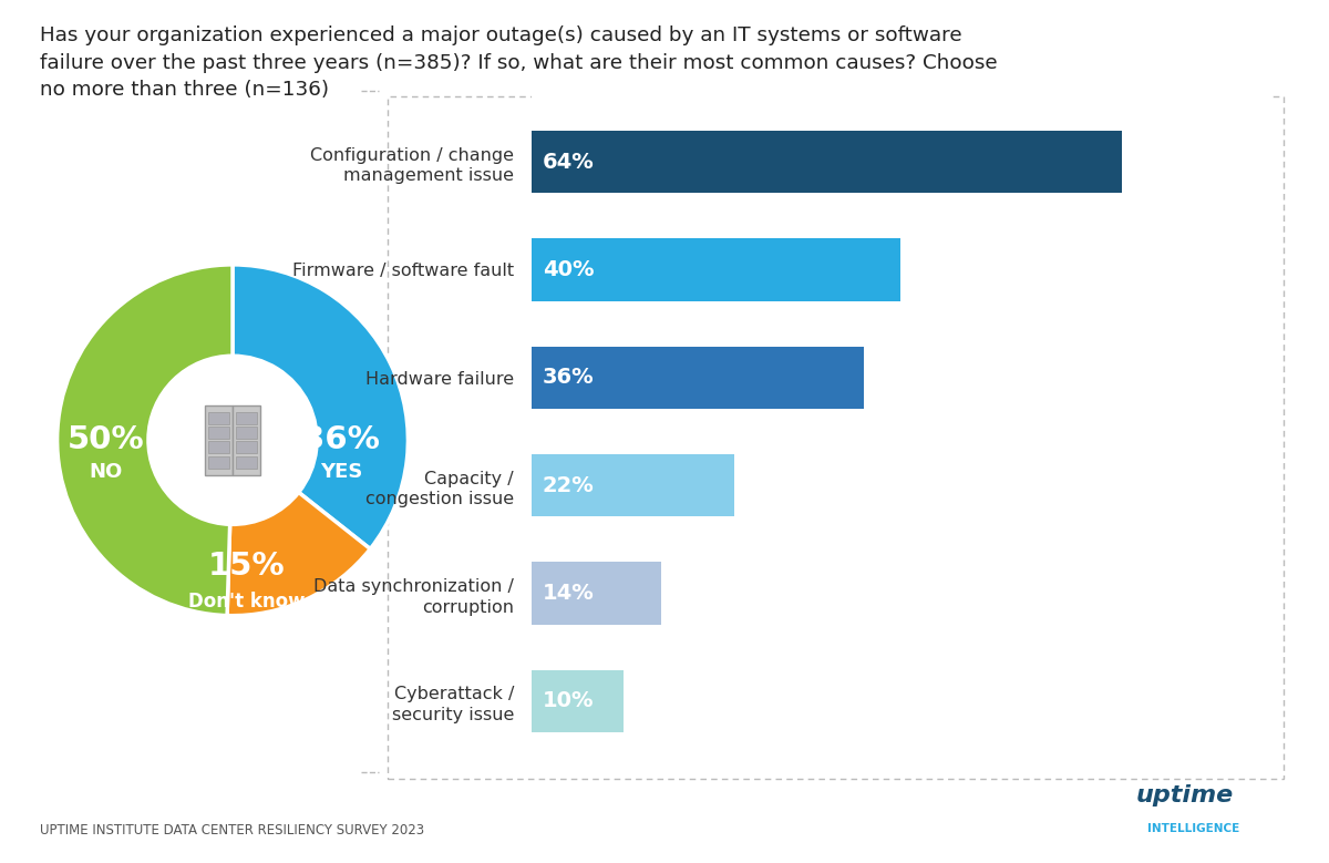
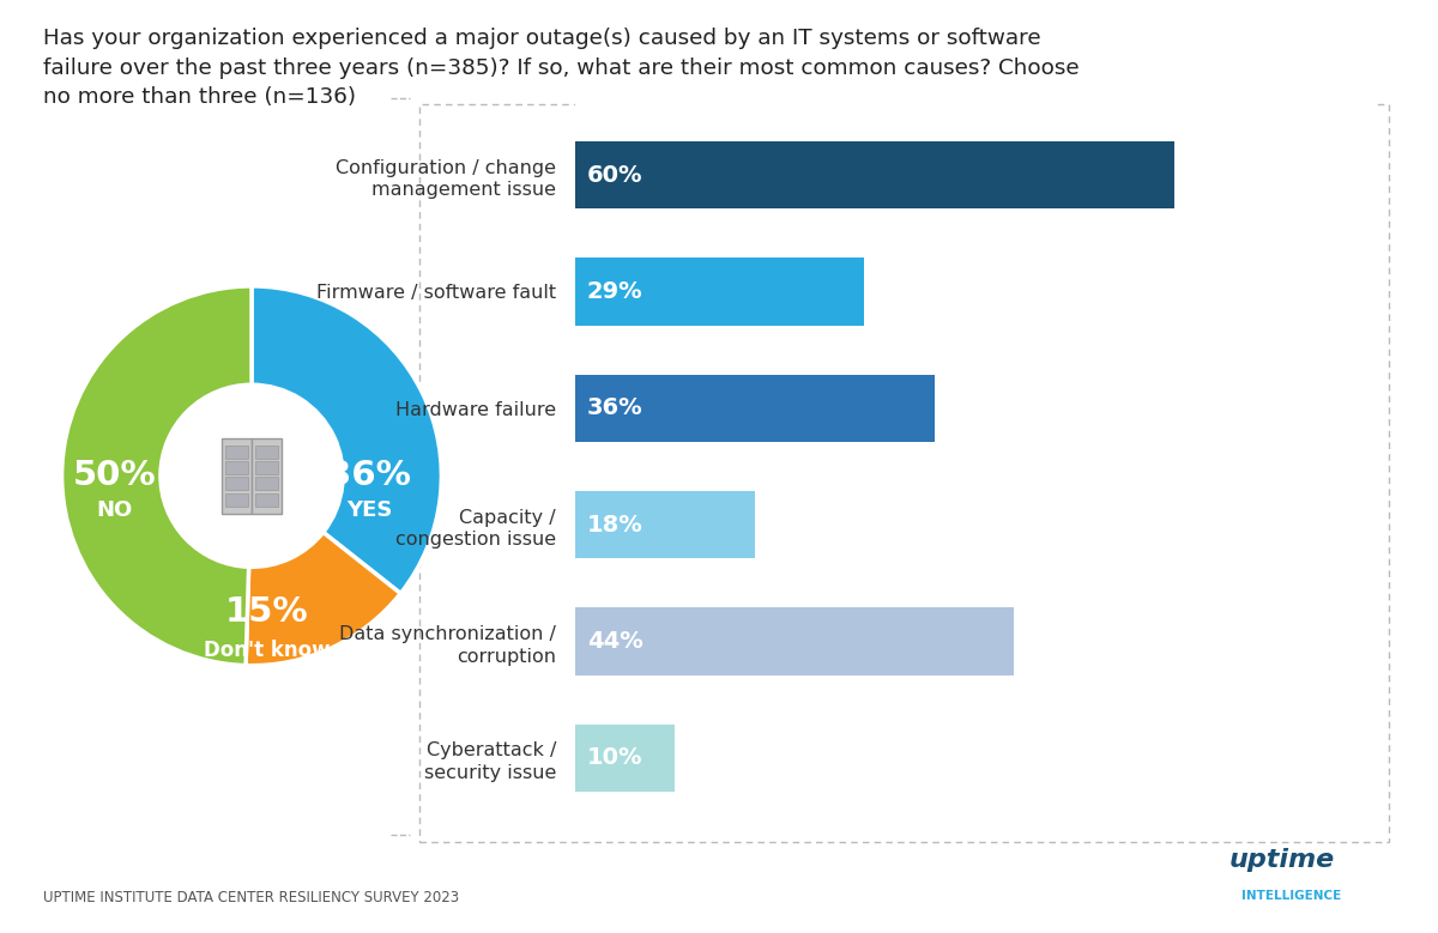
Configuration / change management issue: 64% -> 60%
Firmware / software fault: 40% -> 29%
Capacity / congestion issue: 22% -> 18%
Data synchronization / corruption: 14% -> 44%
